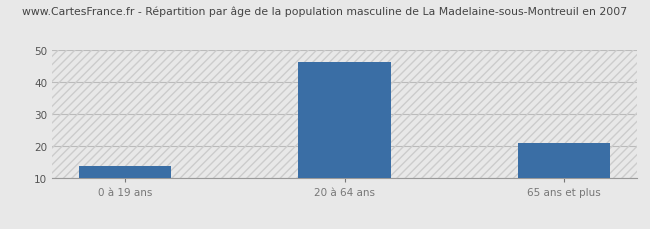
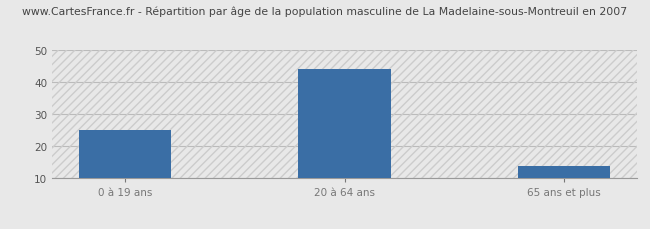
0 à 19 ans: 14 -> 25
20 à 64 ans: 46 -> 44
65 ans et plus: 21 -> 14
